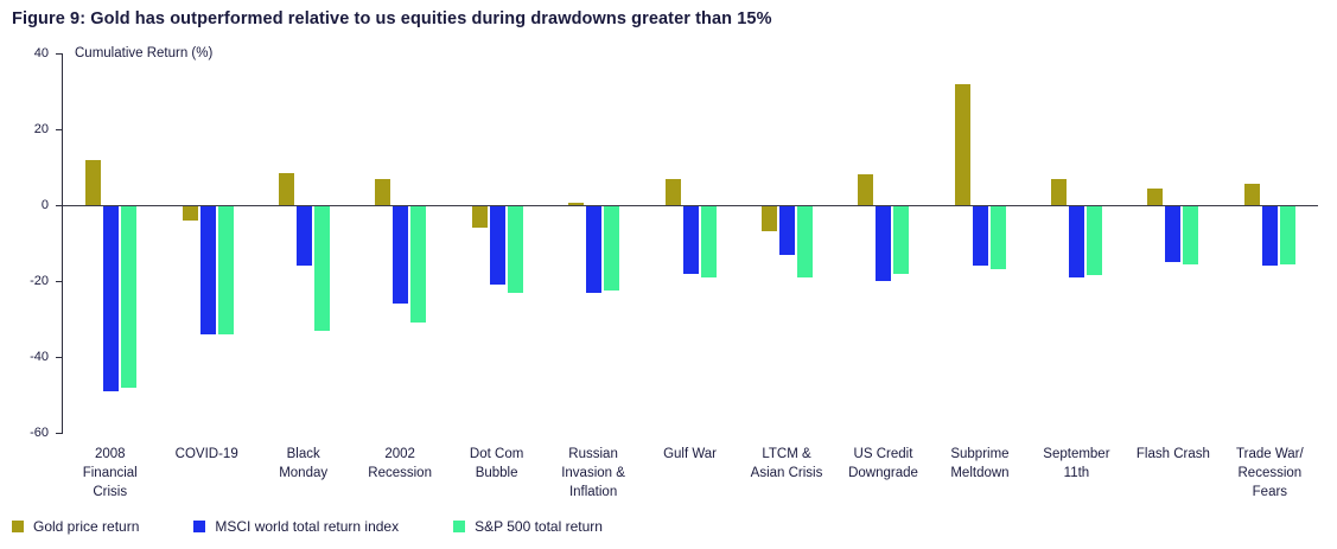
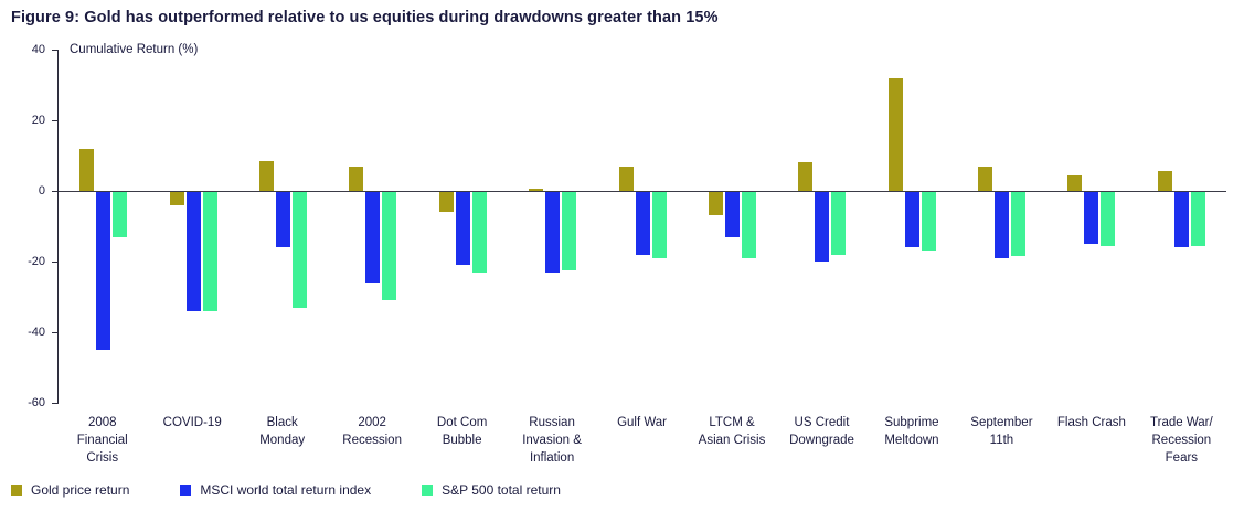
MSCI world total return index/2008 Financial Crisis: -49 -> -45
S&P 500 total return/2008 Financial Crisis: -48 -> -13
